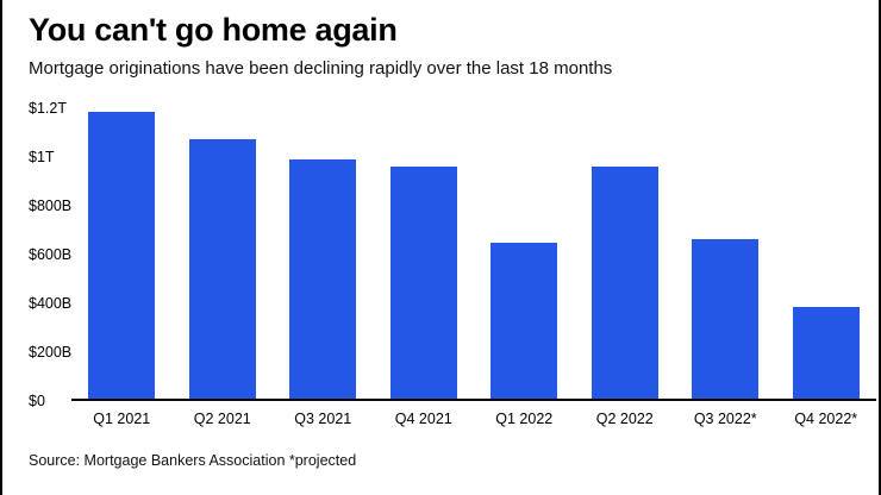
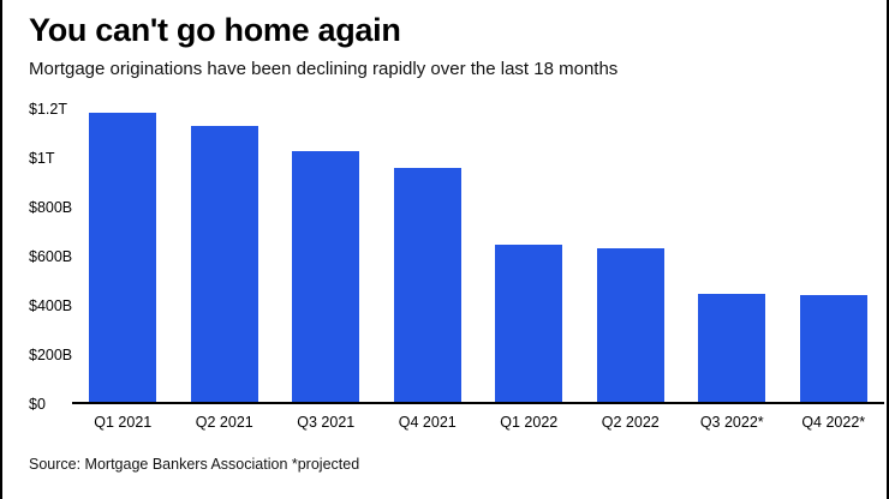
Q2 2021: $1070B -> $1130B
Q3 2021: $990B -> $1030B
Q2 2022: $960B -> $630B
Q3 2022*: $660B -> $440B
Q4 2022*: $380B -> $440B
